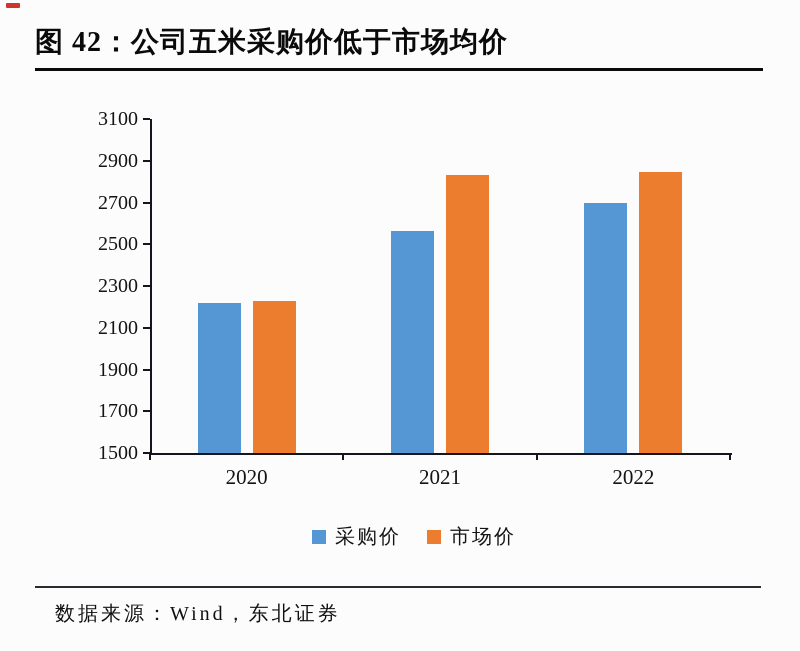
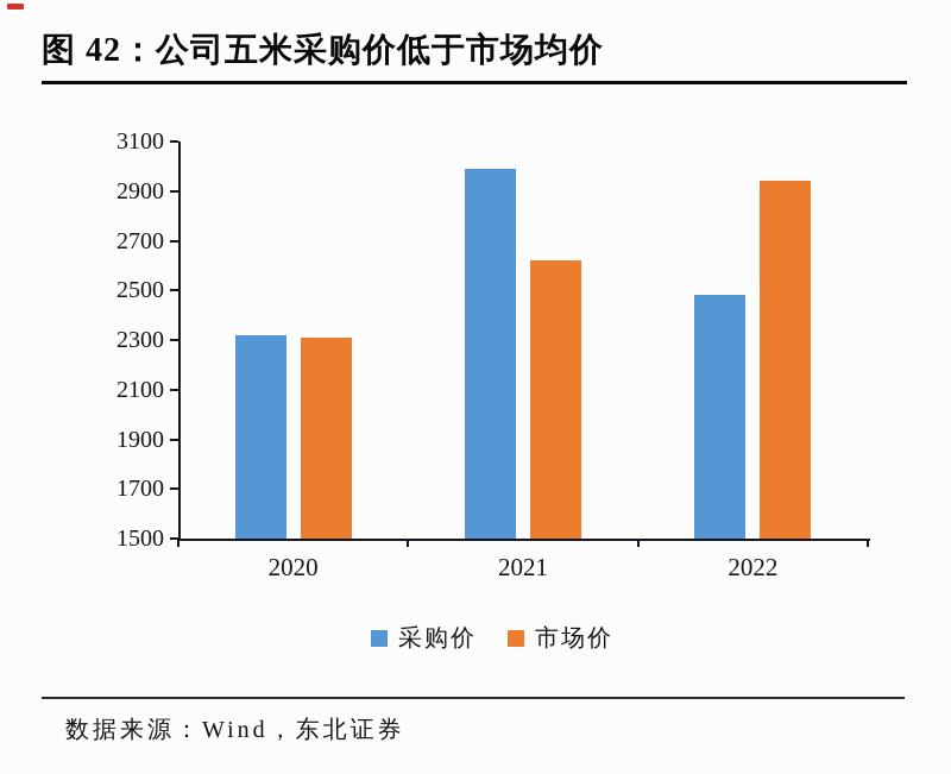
采购价/2020: 2220 -> 2320
市场价/2020: 2230 -> 2310
采购价/2021: 2560 -> 2990
市场价/2021: 2830 -> 2620
采购价/2022: 2700 -> 2480
市场价/2022: 2840 -> 2940
